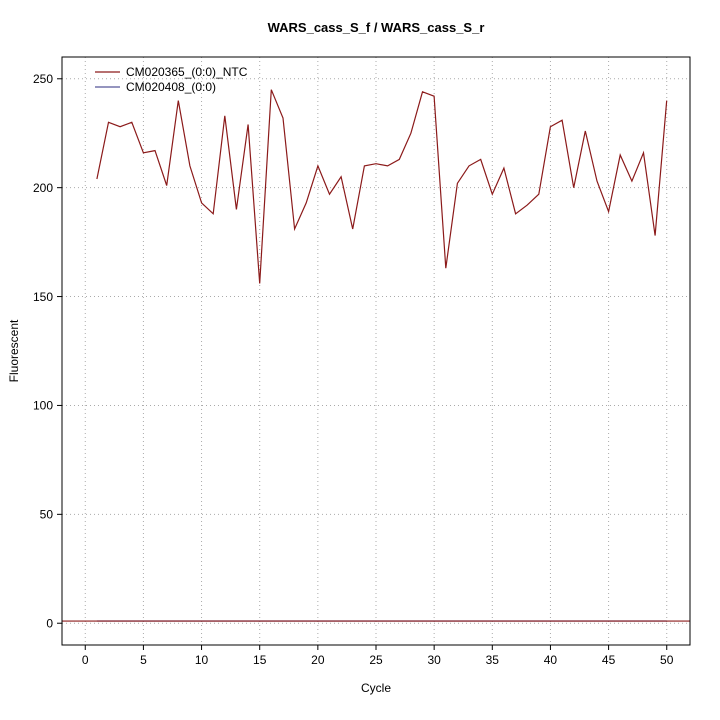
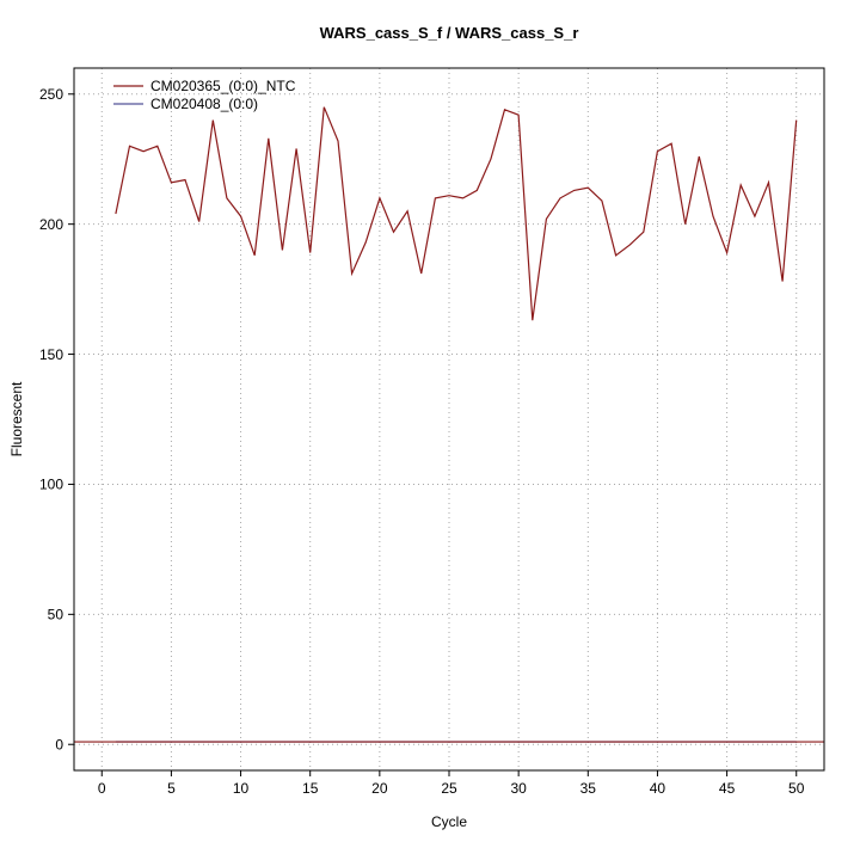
CM020365_(0:0)_NTC/10: 193 -> 203
CM020365_(0:0)_NTC/15: 156 -> 189
CM020365_(0:0)_NTC/35: 197 -> 214
